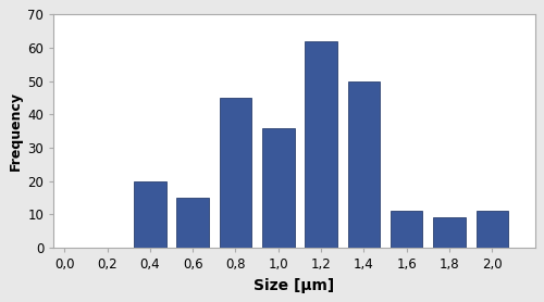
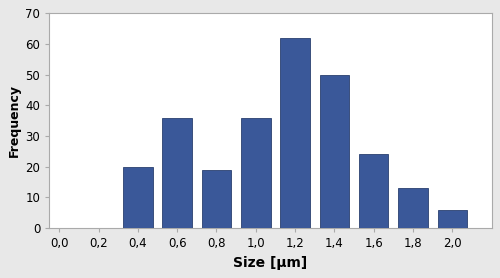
0,6: 15 -> 36
0,8: 45 -> 19
1,6: 11 -> 24
1,8: 9 -> 13
2,0: 11 -> 6
